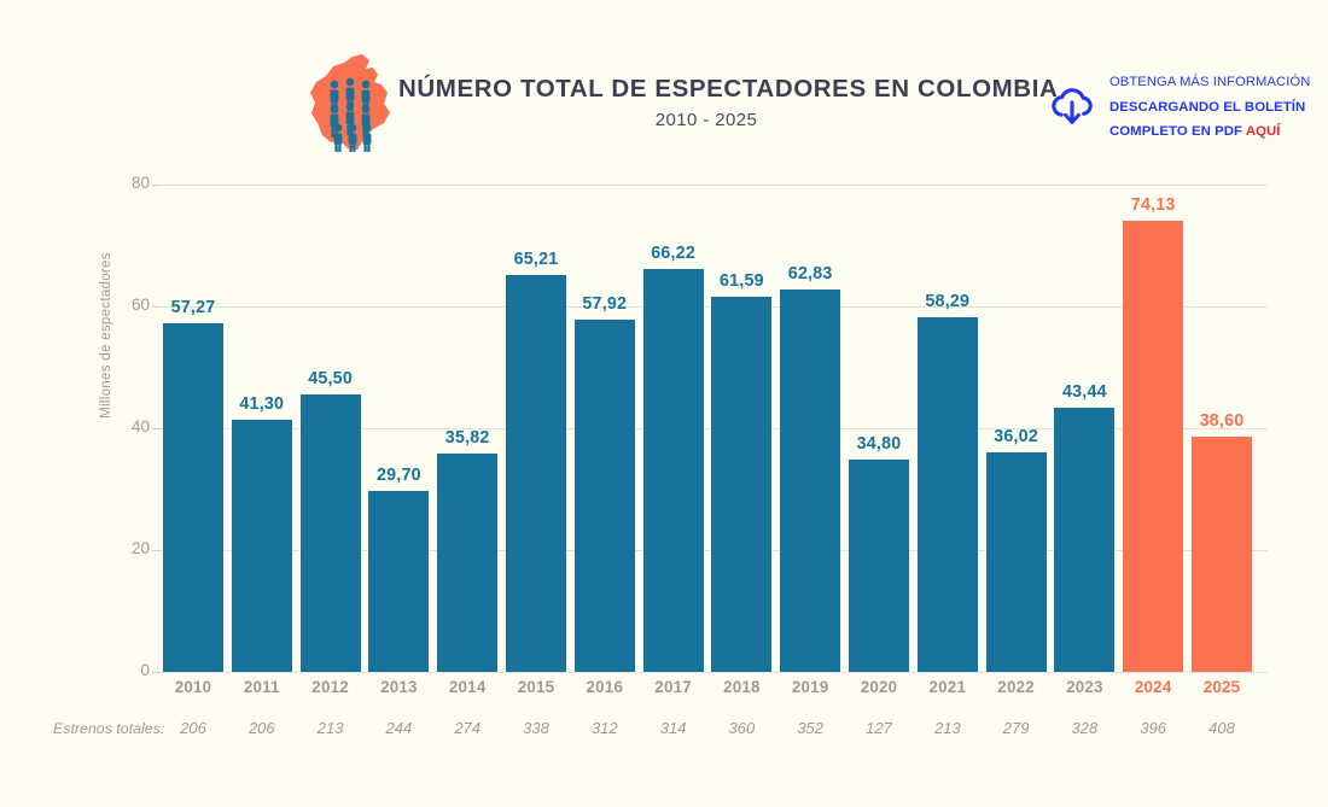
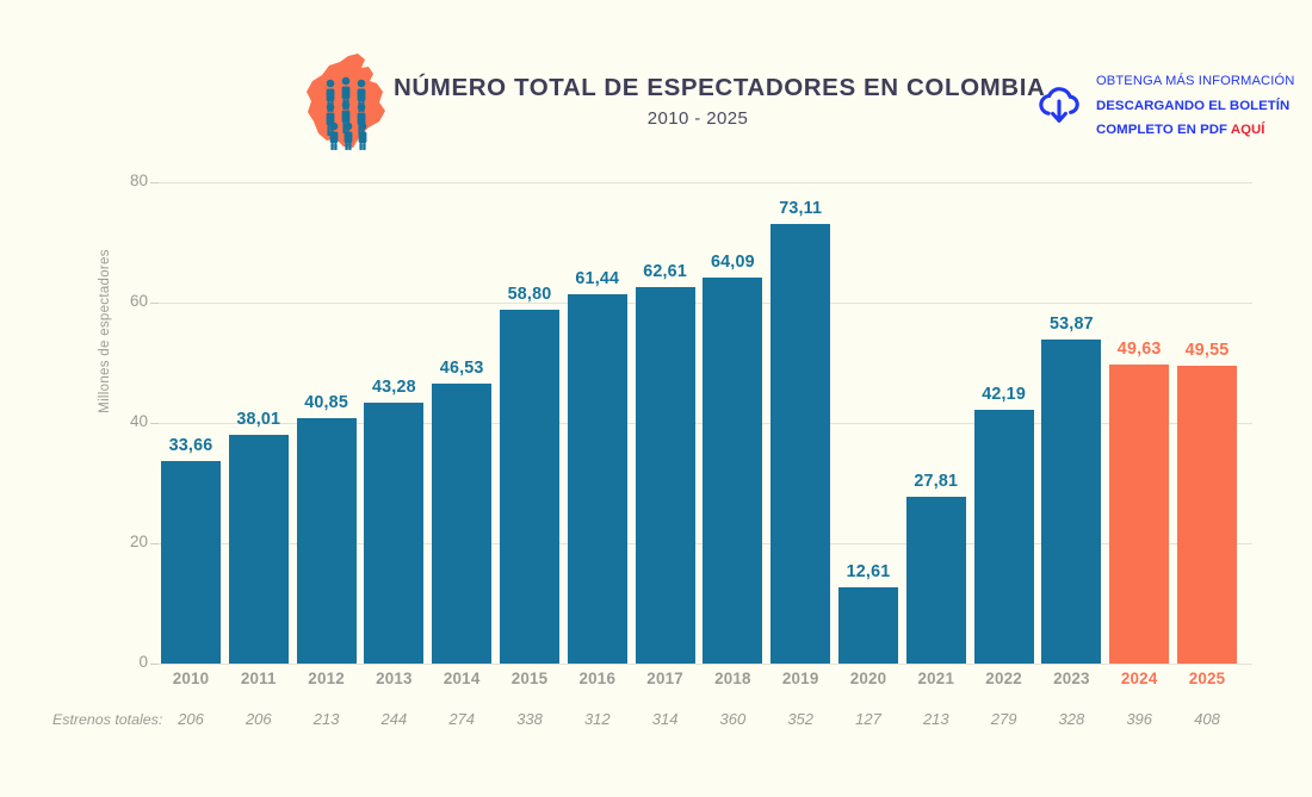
2010: 57,27 -> 33,66
2011: 41,30 -> 38,01
2012: 45,50 -> 40,85
2013: 29,70 -> 43,28
2014: 35,82 -> 46,53
2015: 65,21 -> 58,80
2016: 57,92 -> 61,44
2017: 66,22 -> 62,61
2018: 61,59 -> 64,09
2019: 62,83 -> 73,11
2020: 34,80 -> 12,61
2021: 58,29 -> 27,81
2022: 36,02 -> 42,19
2023: 43,44 -> 53,87
2024: 74,13 -> 49,63
2025: 38,60 -> 49,55
